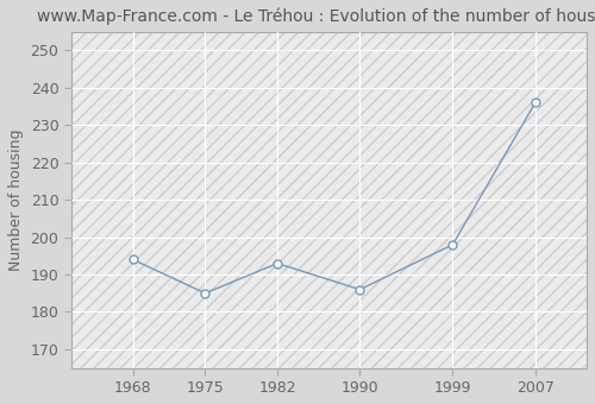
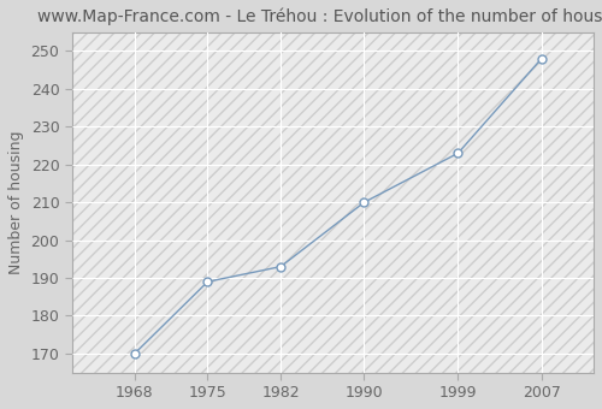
1968: 194 -> 170
1975: 185 -> 189
1990: 186 -> 210
1999: 198 -> 223
2007: 236 -> 248
